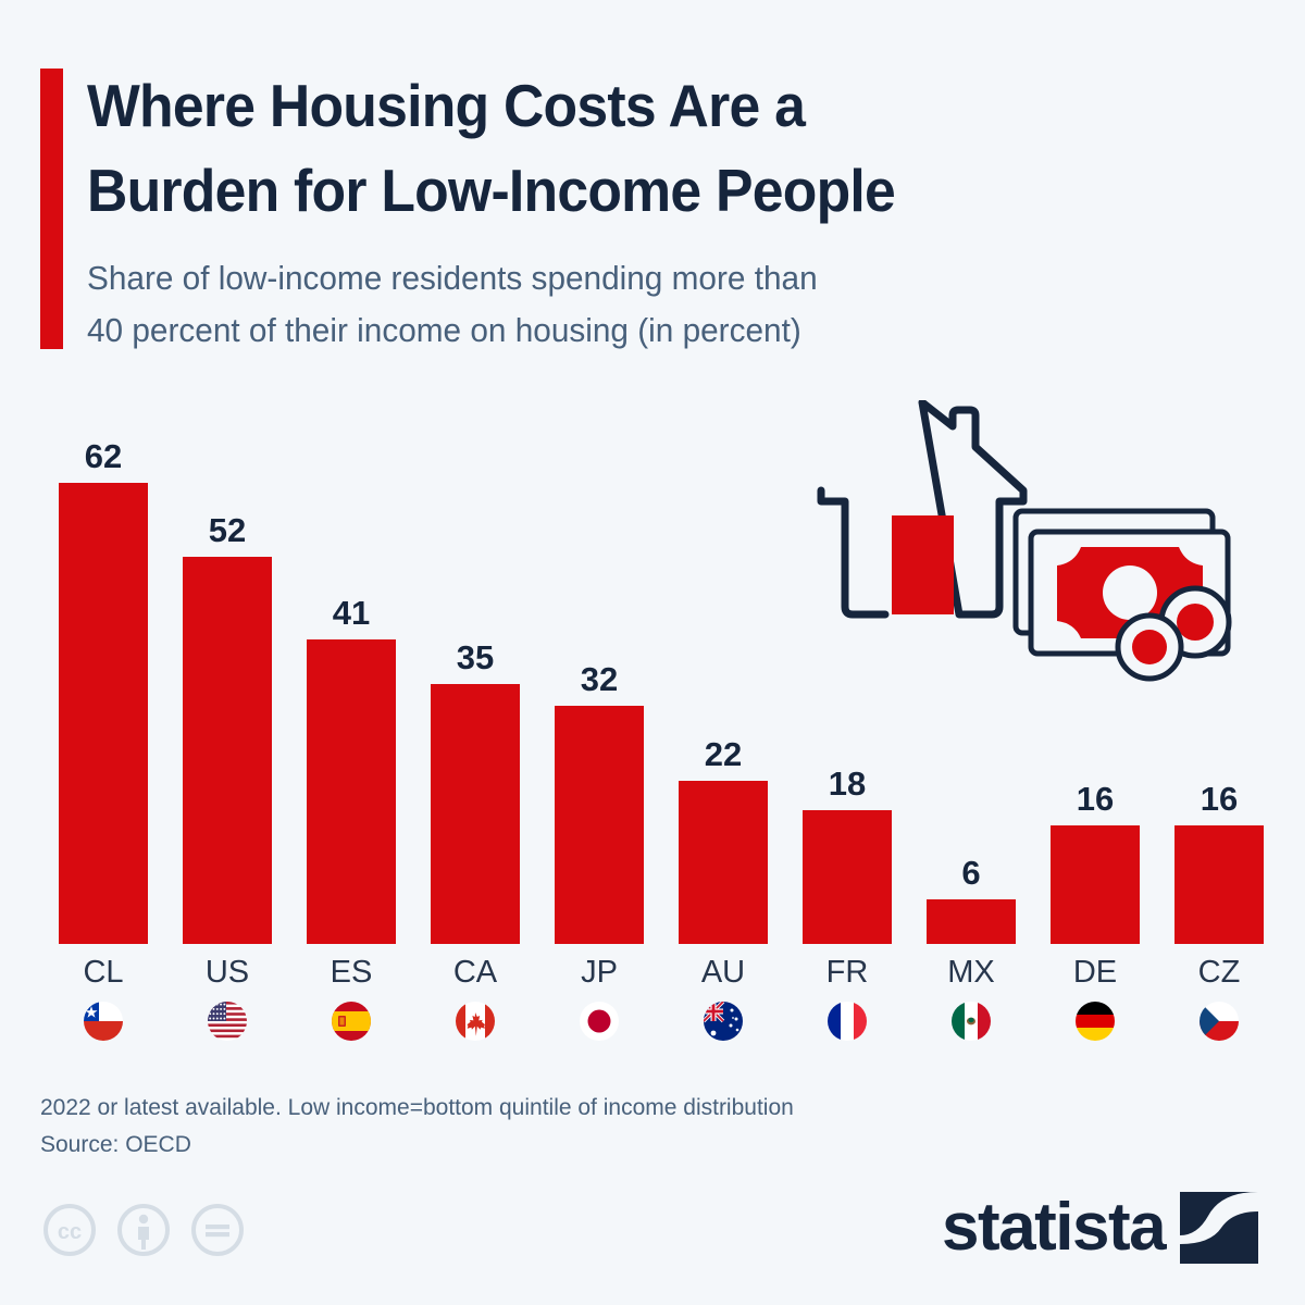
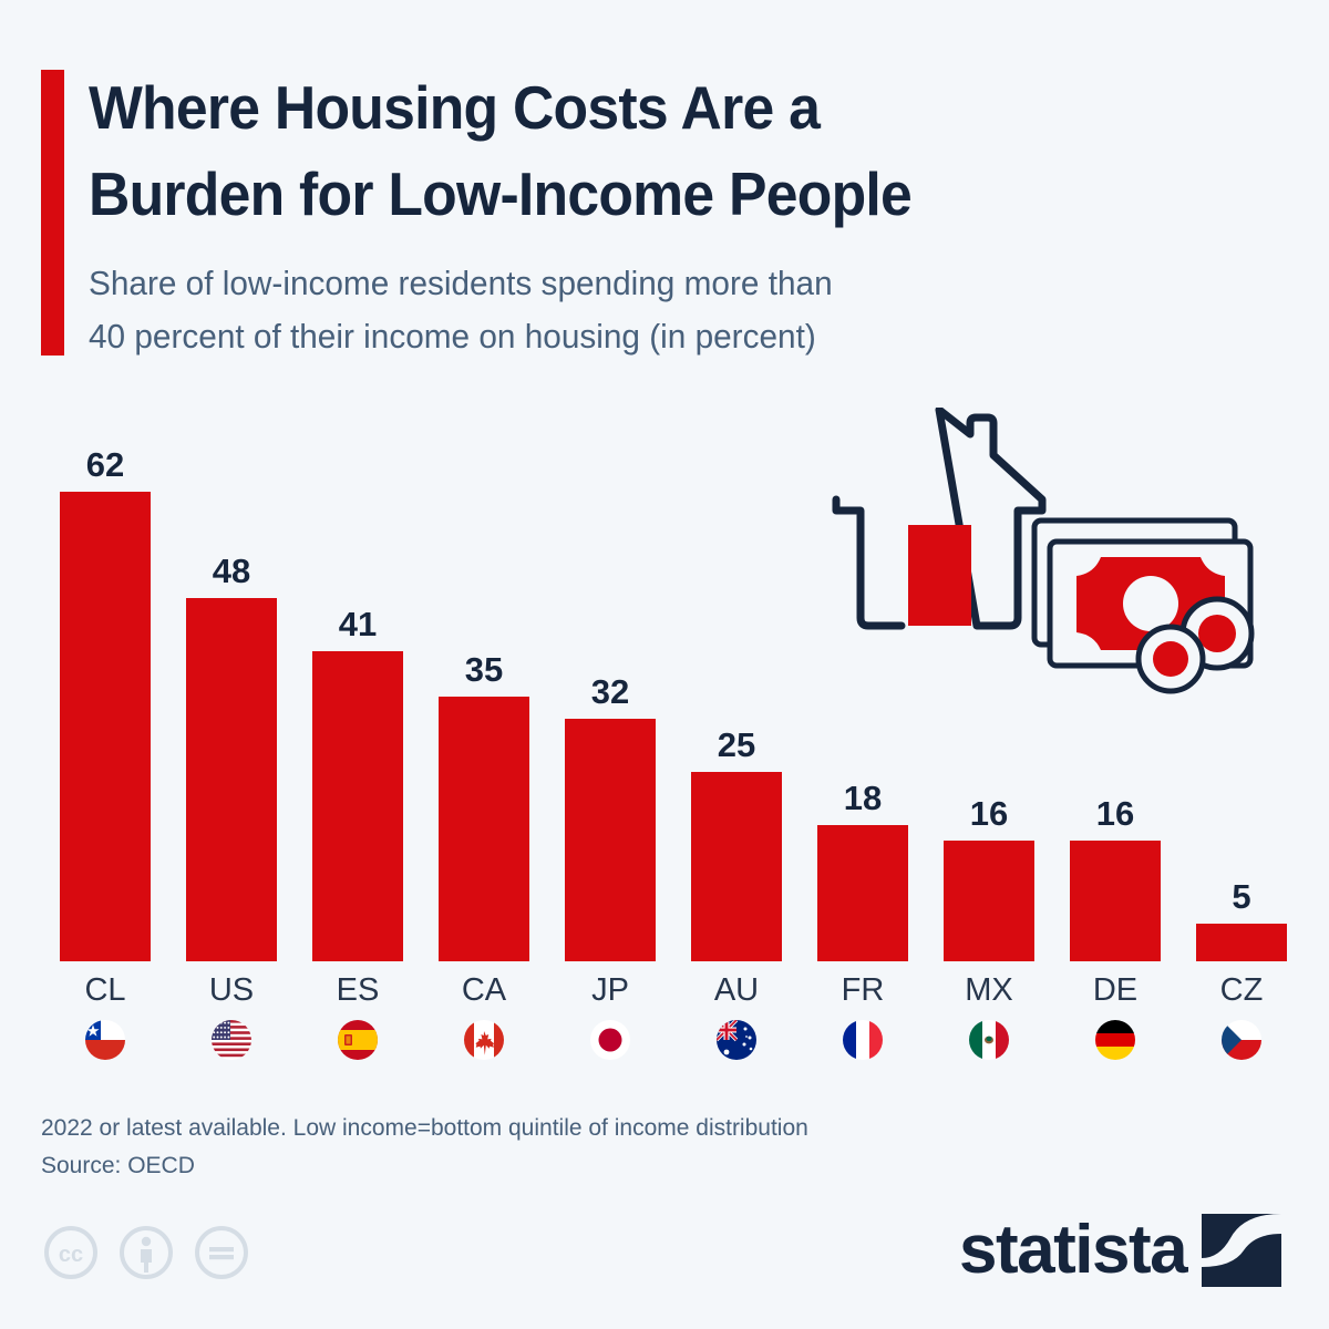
US: 52 -> 48
AU: 22 -> 25
MX: 6 -> 16
CZ: 16 -> 5
